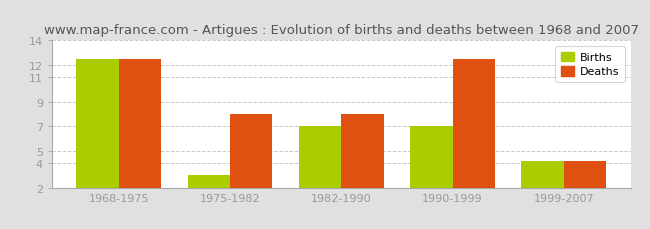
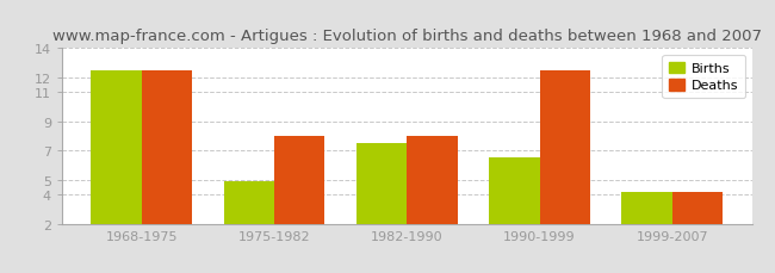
Births/1975-1982: 3.0 -> 4.9
Births/1982-1990: 7.0 -> 7.5
Births/1990-1999: 7.0 -> 6.5
